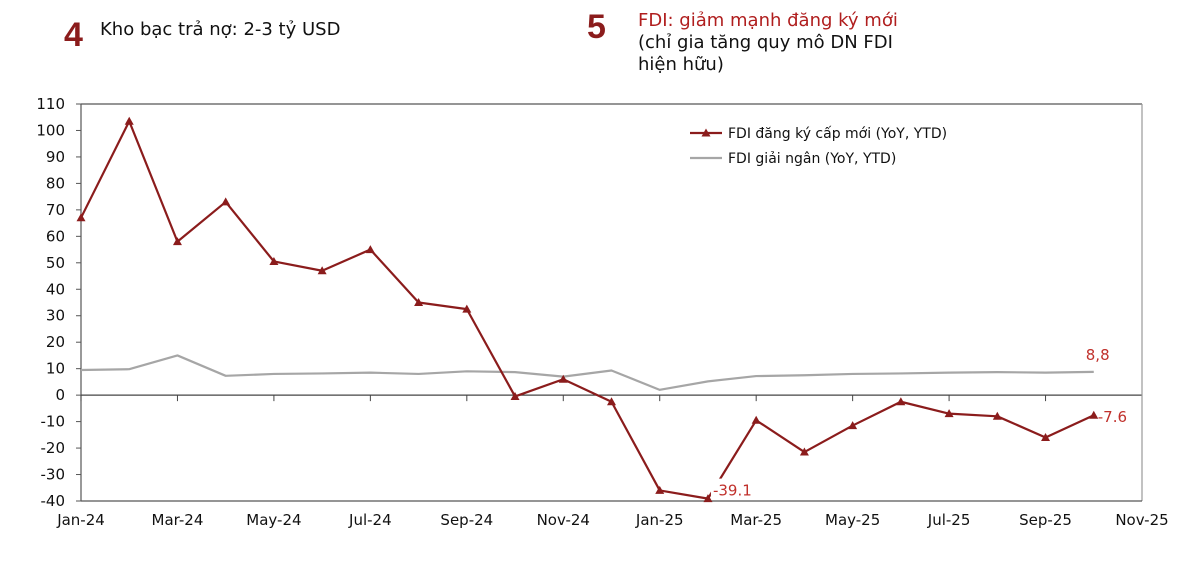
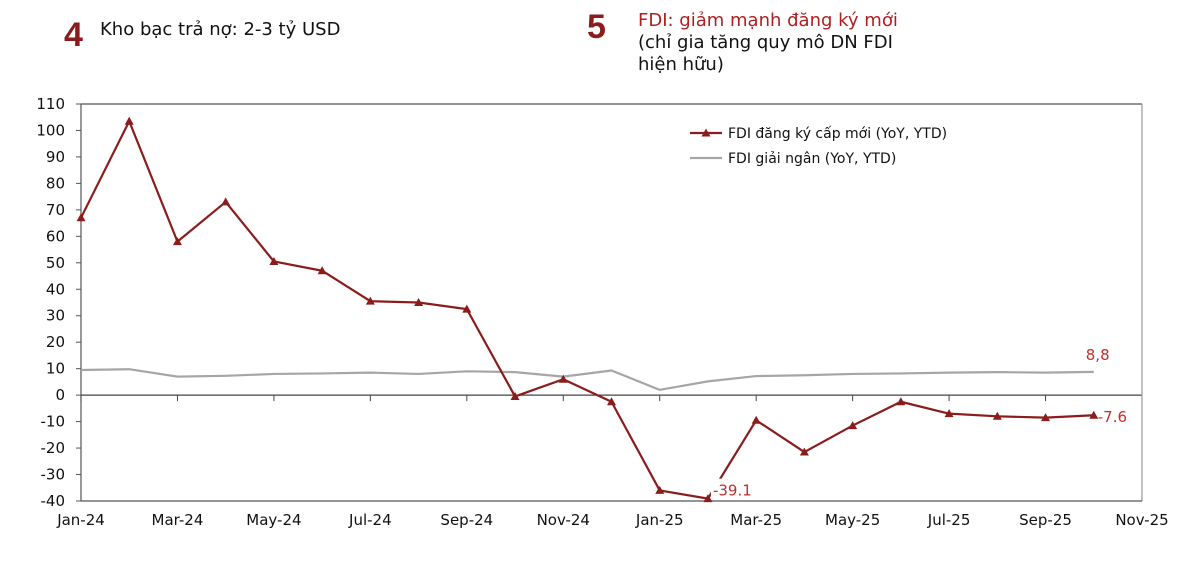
FDI giải ngân (YoY, YTD)/Mar-24: 15 -> 7
FDI đăng ký cấp mới (YoY, YTD)/Jul-24: 55 -> 36
FDI đăng ký cấp mới (YoY, YTD)/Sep-25: -16 -> -8
